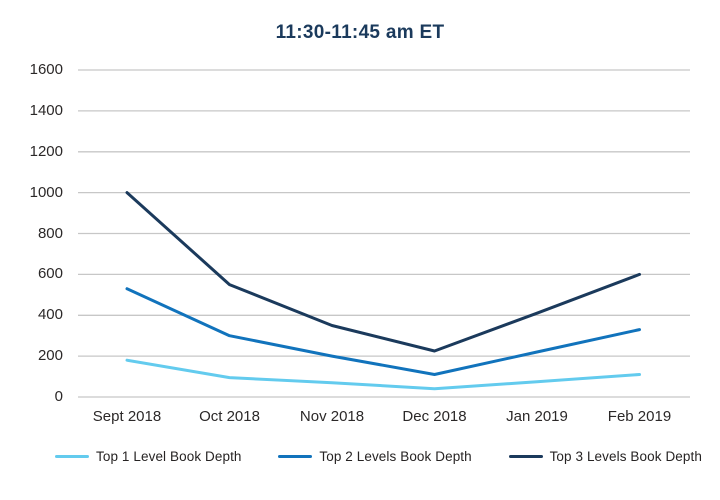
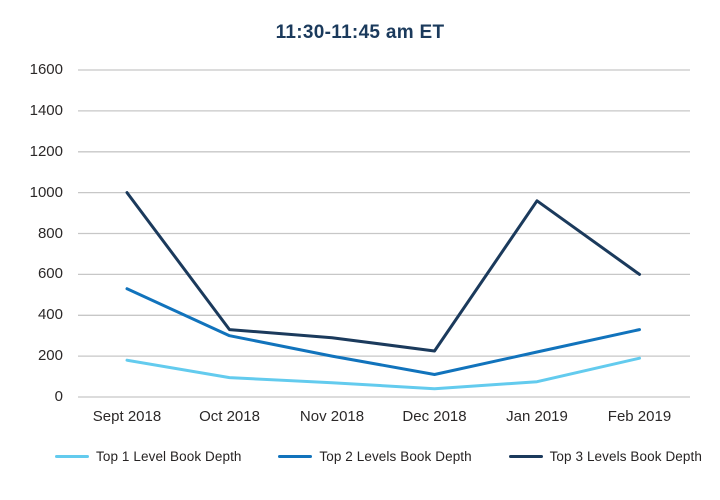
Top 3 Levels Book Depth/Oct 2018: 550 -> 330
Top 3 Levels Book Depth/Nov 2018: 350 -> 290
Top 3 Levels Book Depth/Jan 2019: 410 -> 960
Top 1 Level Book Depth/Feb 2019: 110 -> 190
